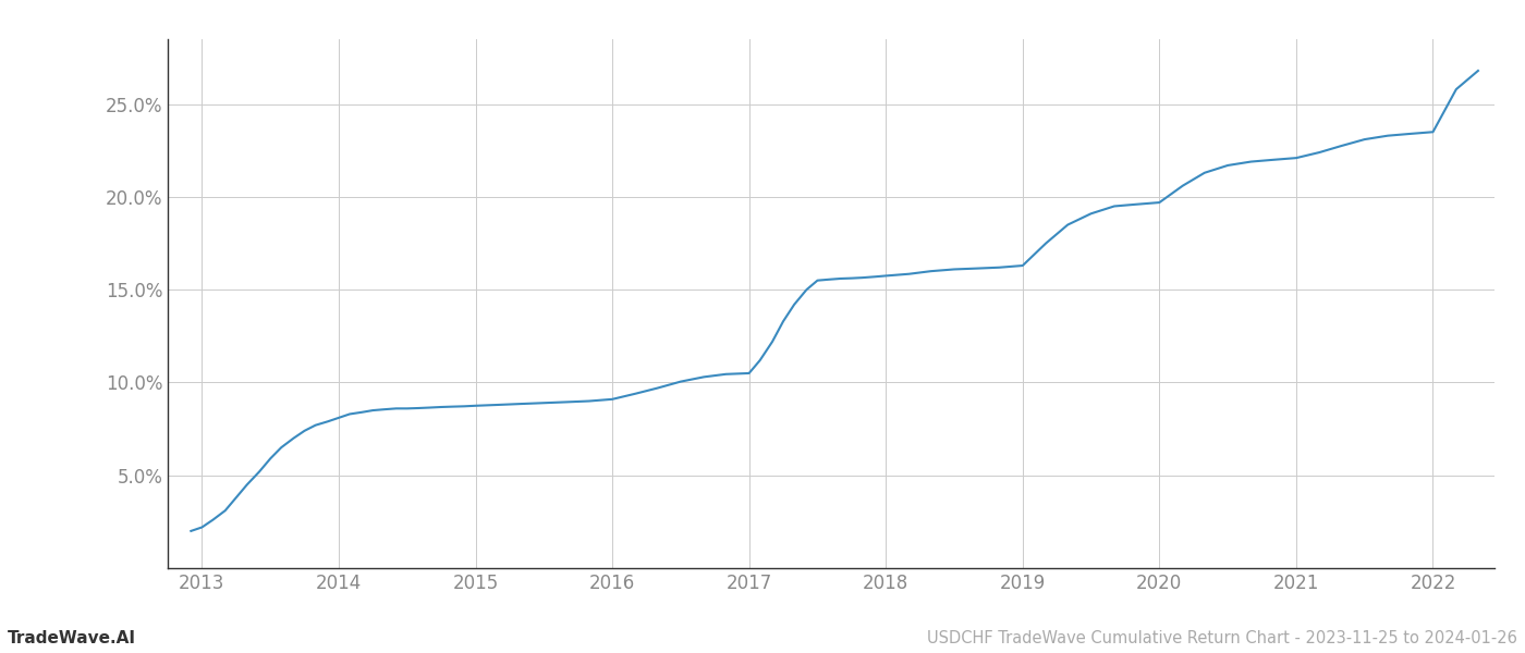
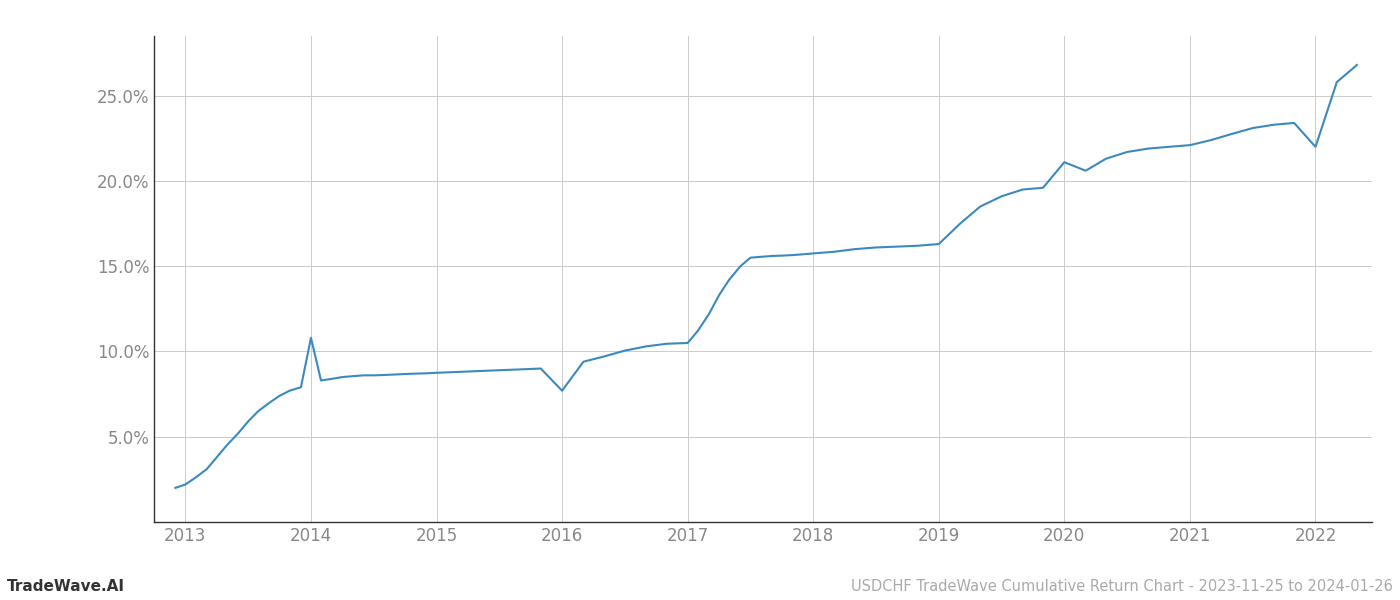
2014: 8.1% -> 10.8%
2016: 9.1% -> 7.7%
2020: 19.7% -> 21.1%
2022: 23.5% -> 22.0%
